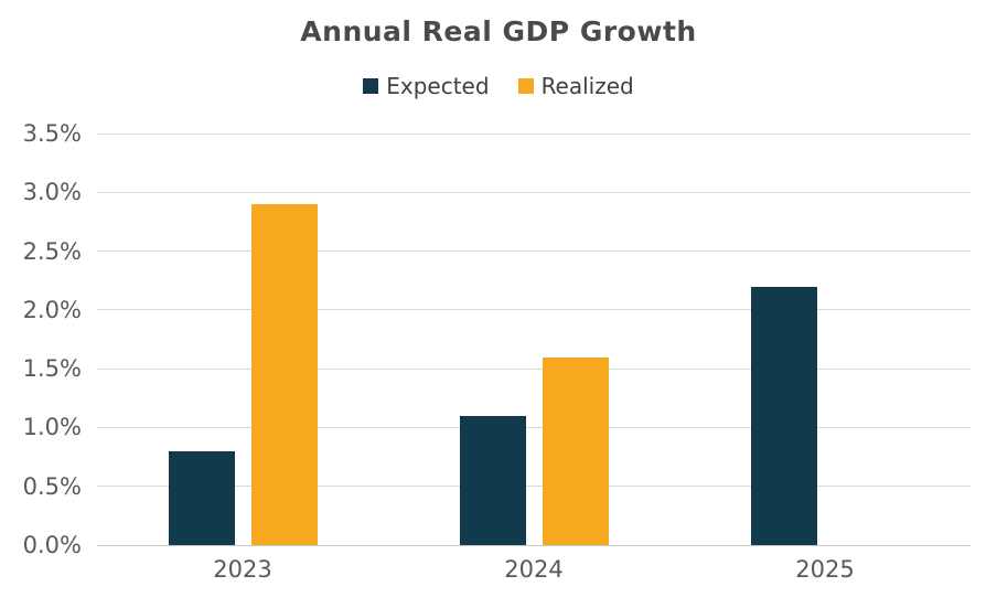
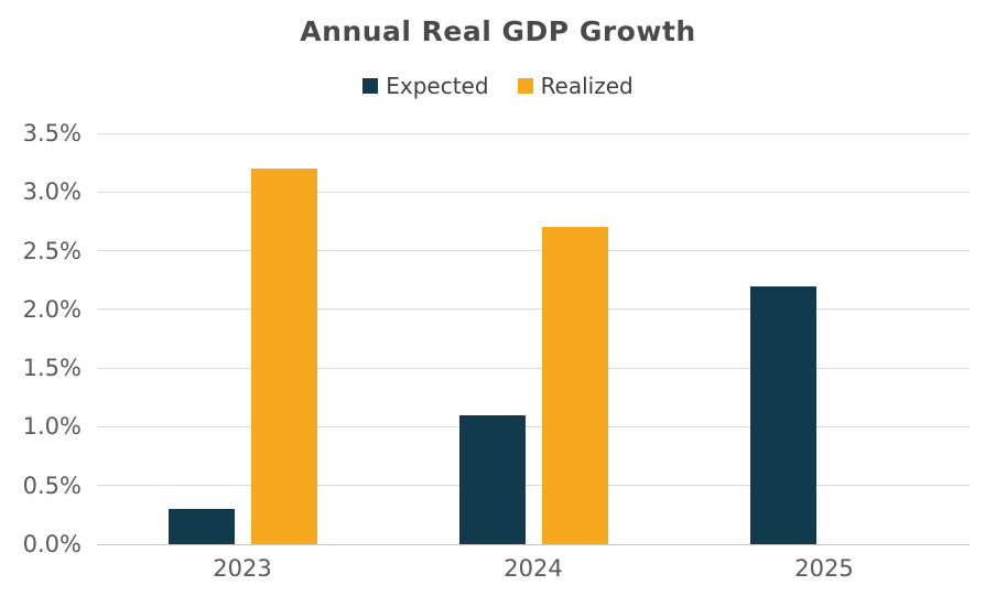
Expected/2023: 0.8% -> 0.3%
Realized/2023: 2.9% -> 3.2%
Realized/2024: 1.6% -> 2.7%
